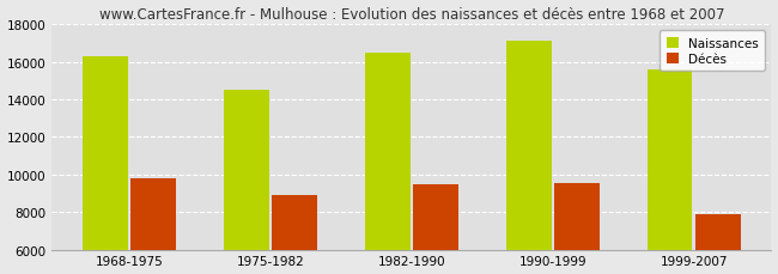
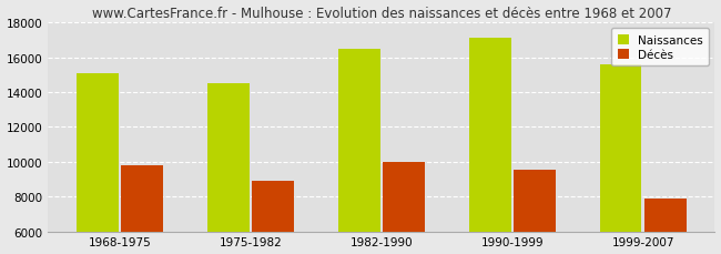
Naissances/1968-1975: 16300 -> 15100
Décès/1982-1990: 9400 -> 10000
